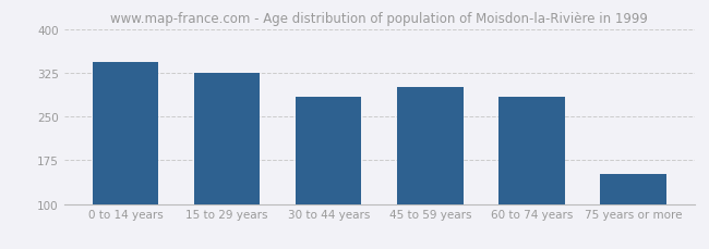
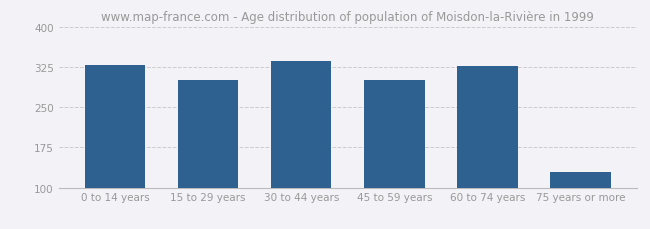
0 to 14 years: 344 -> 328
15 to 29 years: 324 -> 300
30 to 44 years: 284 -> 336
60 to 74 years: 284 -> 327
75 years or more: 152 -> 130
